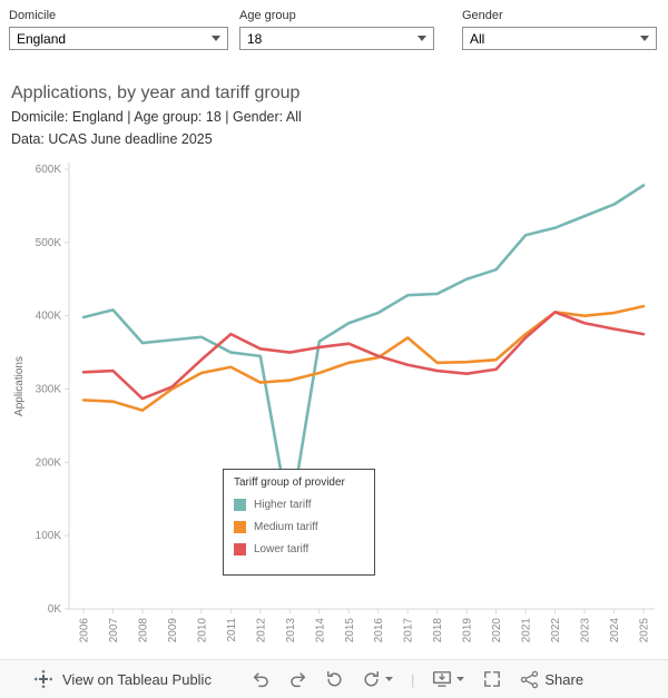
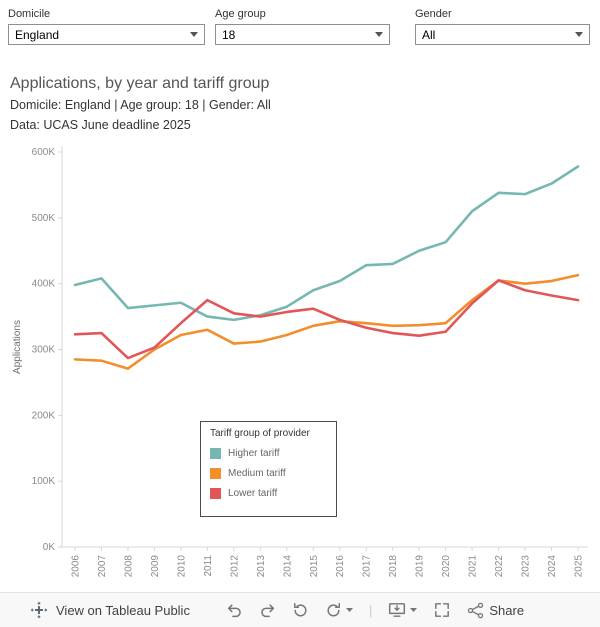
Higher tariff/2013: 120K -> 350K
Medium tariff/2017: 370K -> 340K
Higher tariff/2022: 520K -> 540K
